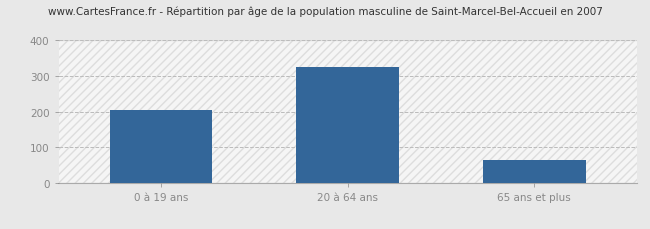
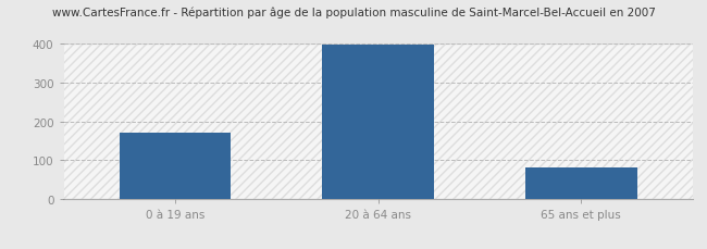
0 à 19 ans: 205 -> 172
20 à 64 ans: 325 -> 397
65 ans et plus: 65 -> 80
